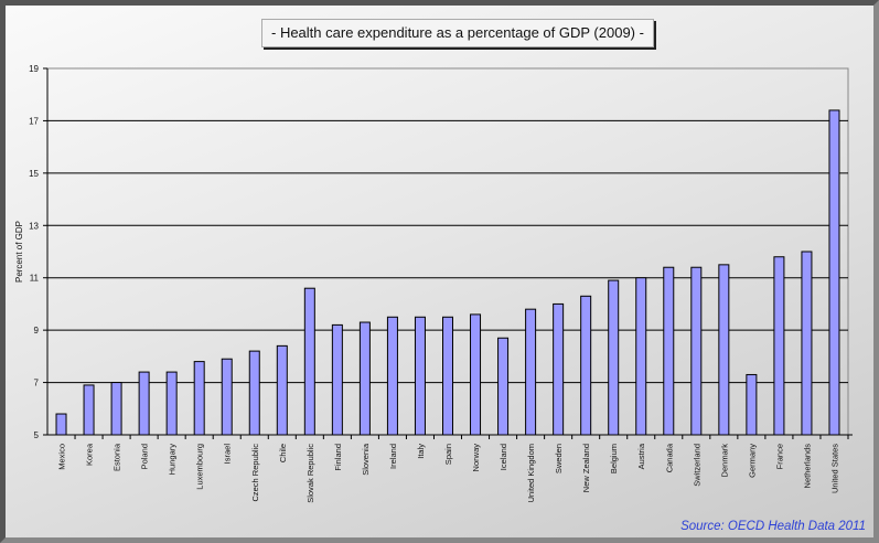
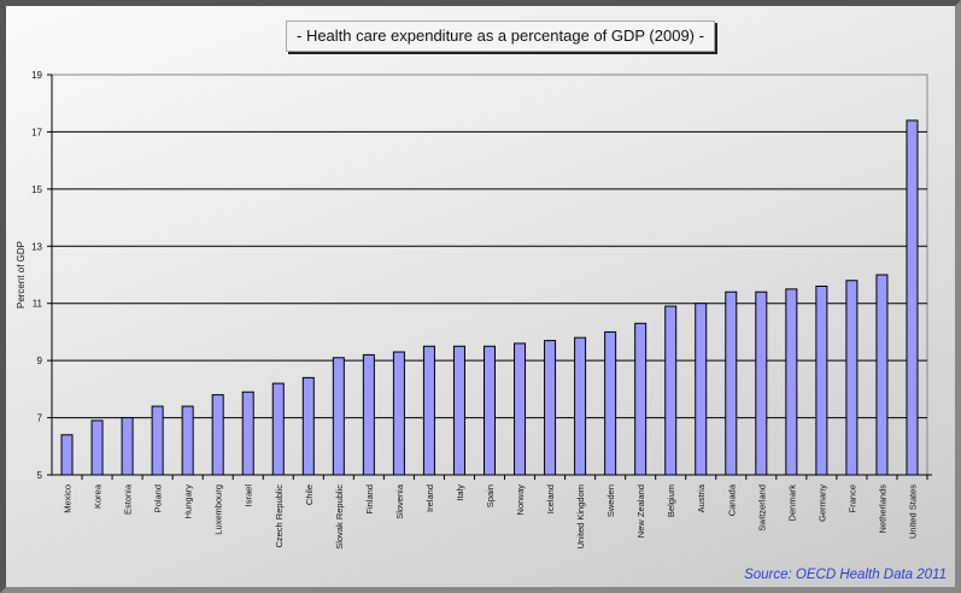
Mexico: 5.8 -> 6.4
Slovak Republic: 10.6 -> 9.1
Iceland: 8.7 -> 9.7
Germany: 7.3 -> 11.6
